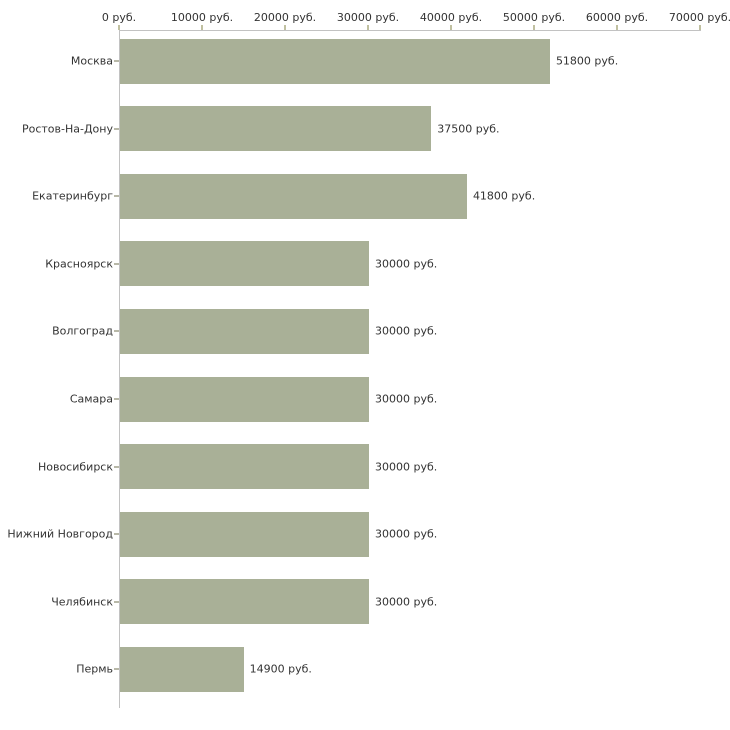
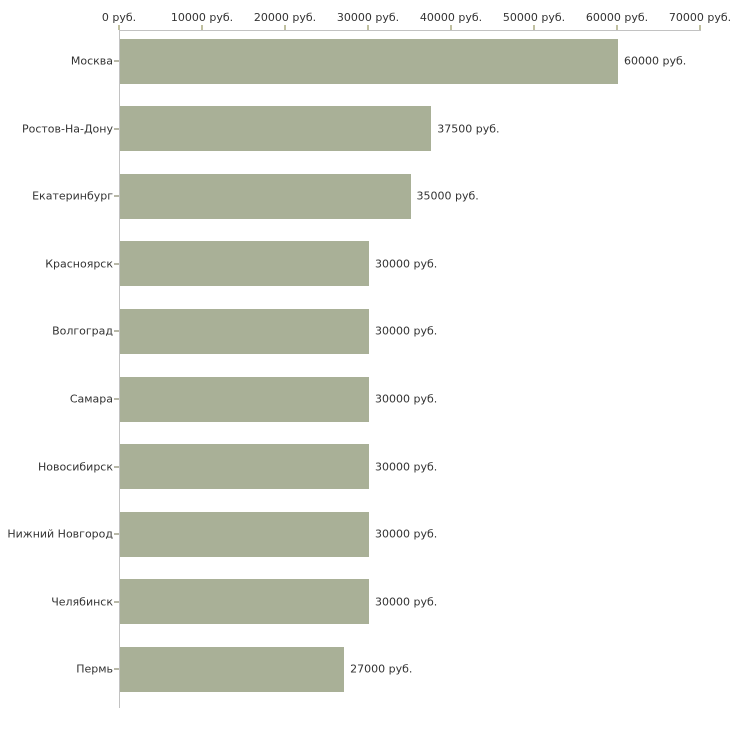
Москва: 51800 -> 60000
Екатеринбург: 41800 -> 35000
Пермь: 14900 -> 27000
